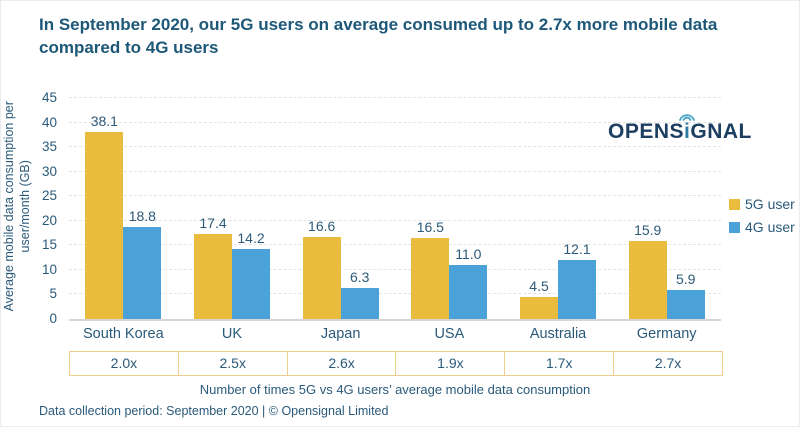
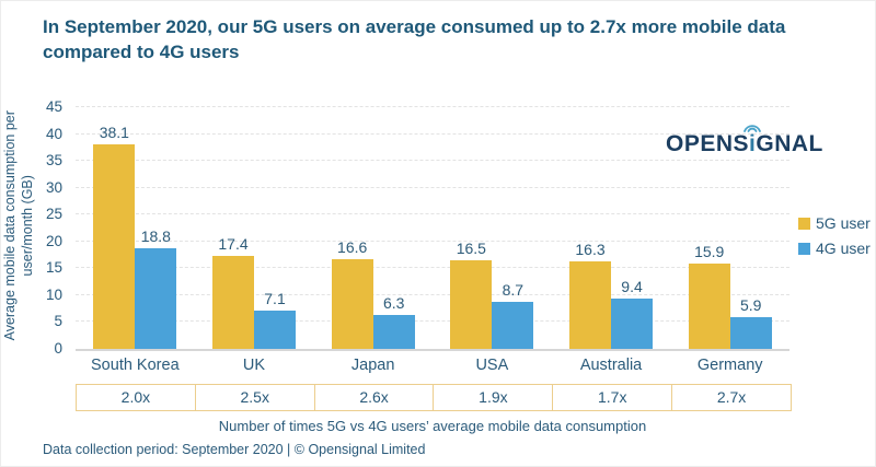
4G user/UK: 14.2 -> 7.1
4G user/USA: 11.0 -> 8.7
5G user/Australia: 4.5 -> 16.3
4G user/Australia: 12.1 -> 9.4
